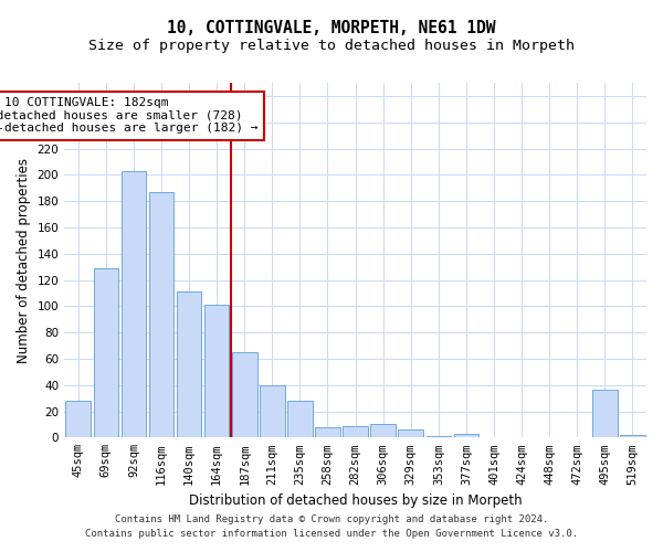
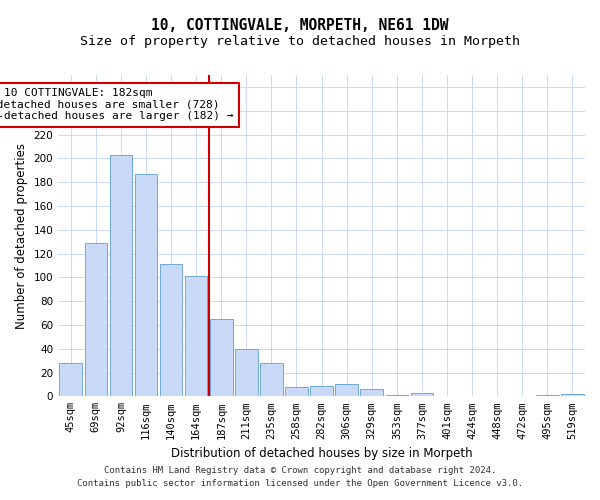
495sqm: 36 -> 1
